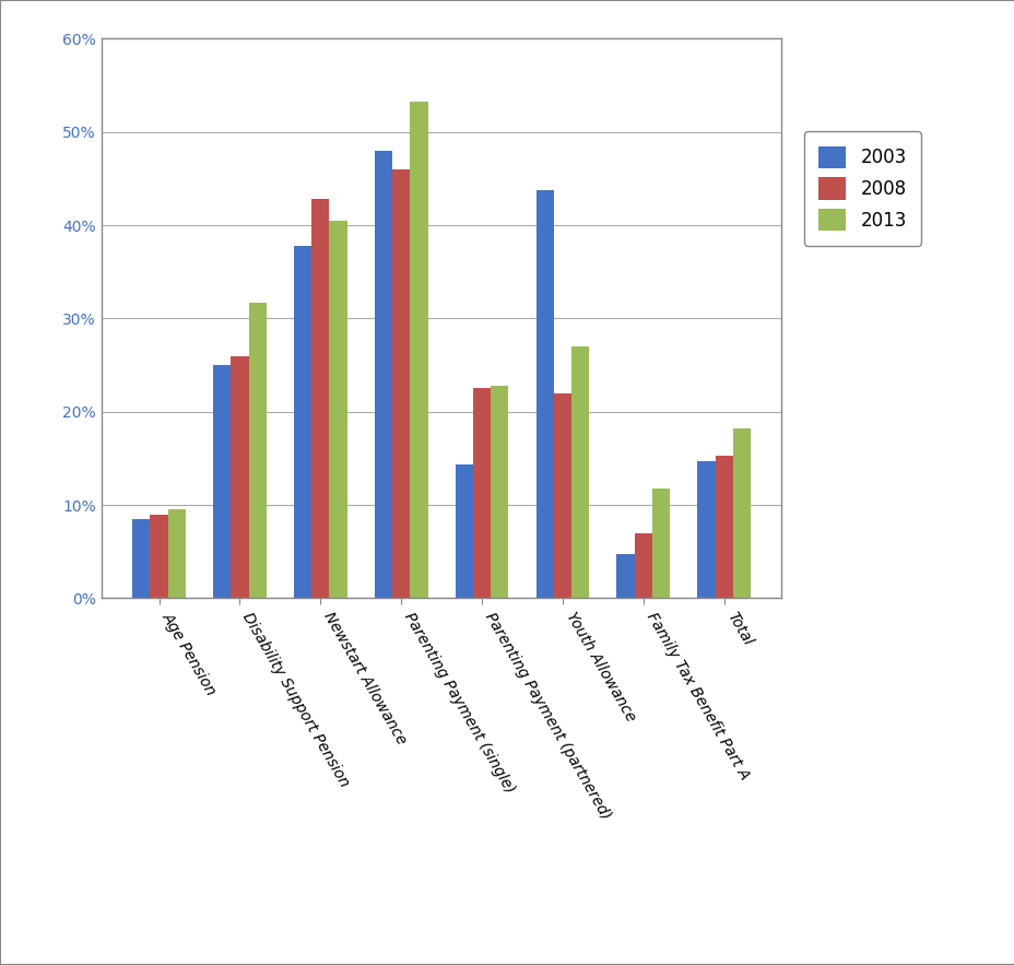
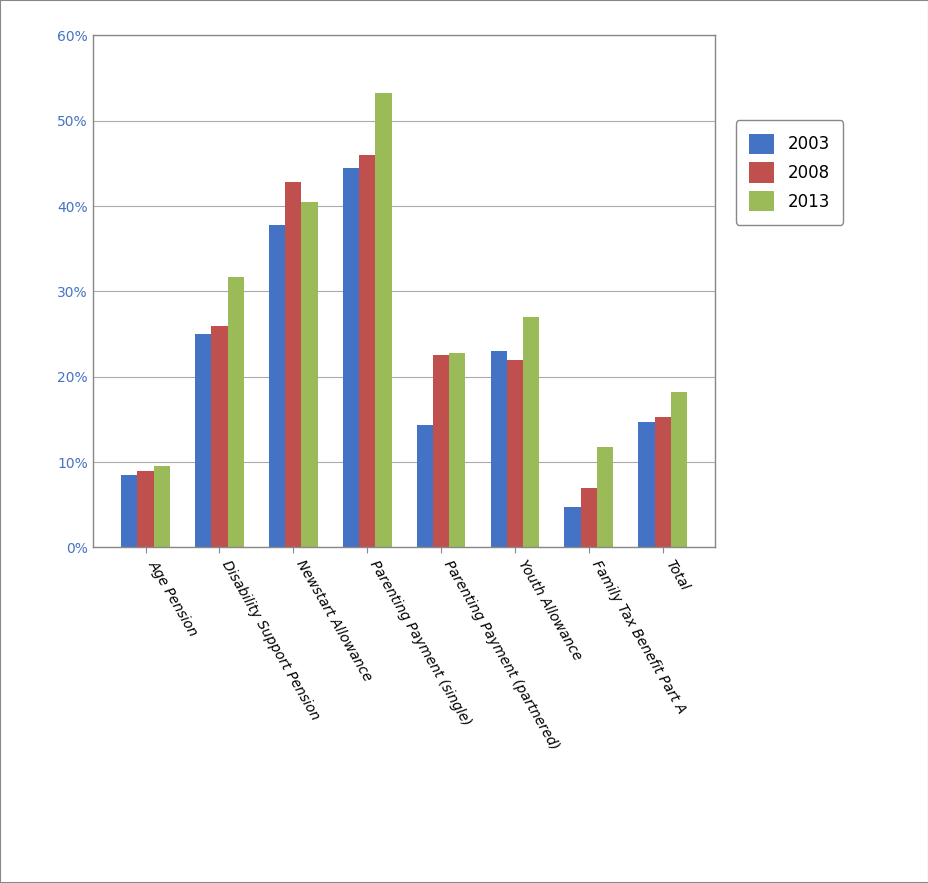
2003/Parenting Payment (single): 48.0% -> 44.5%
2003/Youth Allowance: 43.8% -> 23.0%
